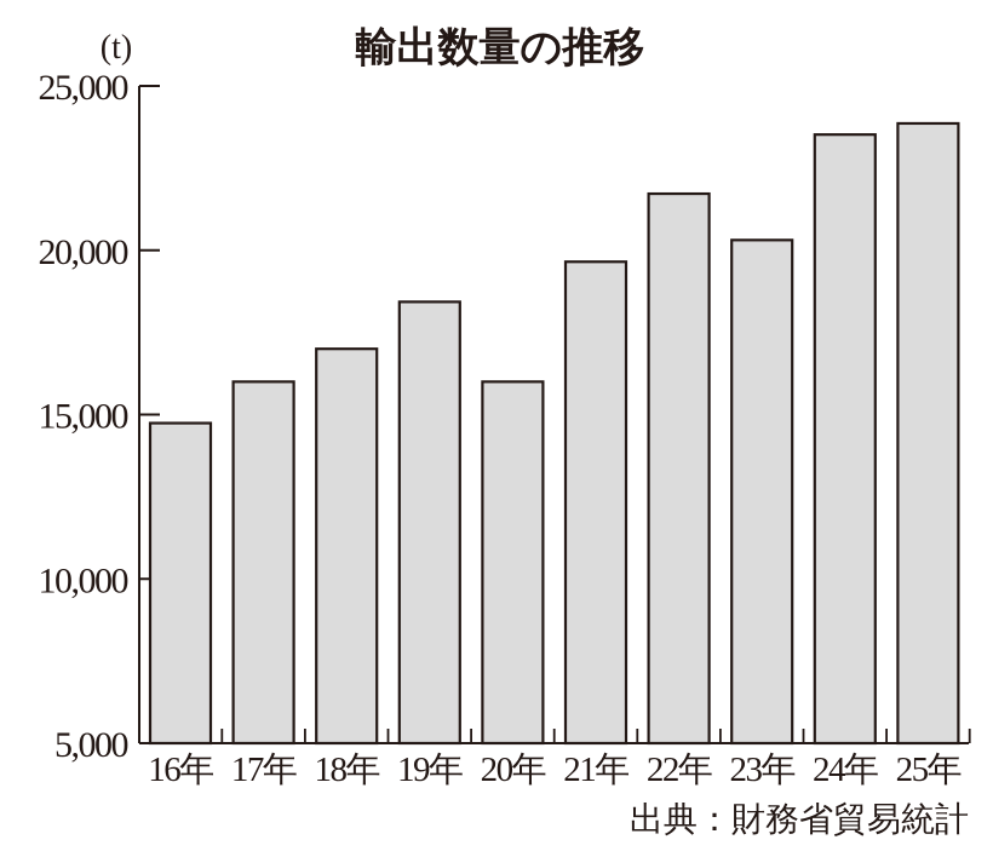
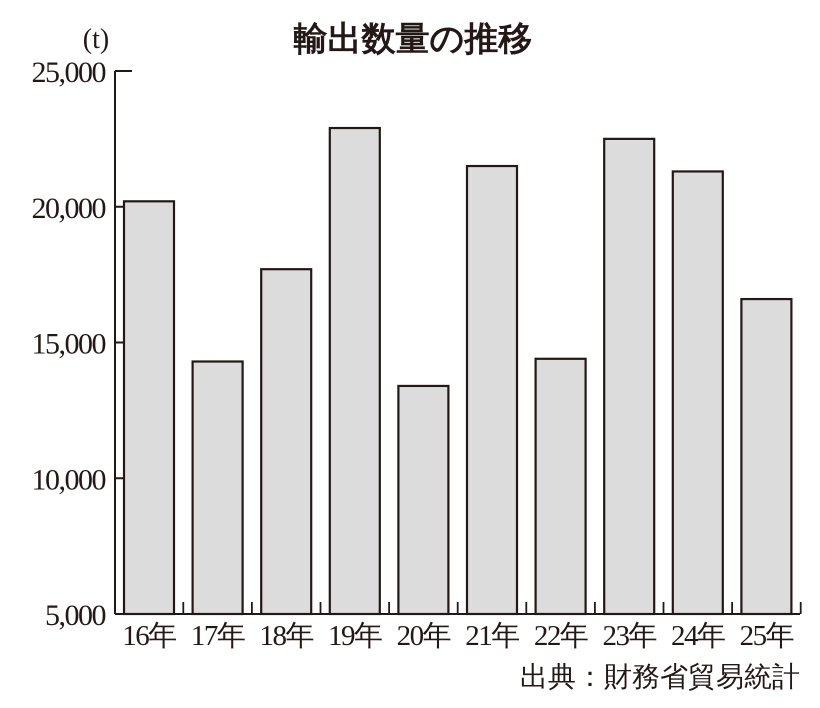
16年: 14700 -> 20200
17年: 16000 -> 14300
18年: 17000 -> 17700
19年: 18400 -> 22900
20年: 16000 -> 13400
21年: 19600 -> 21500
22年: 21700 -> 14400
23年: 20300 -> 22500
24年: 23500 -> 21300
25年: 23900 -> 16600
